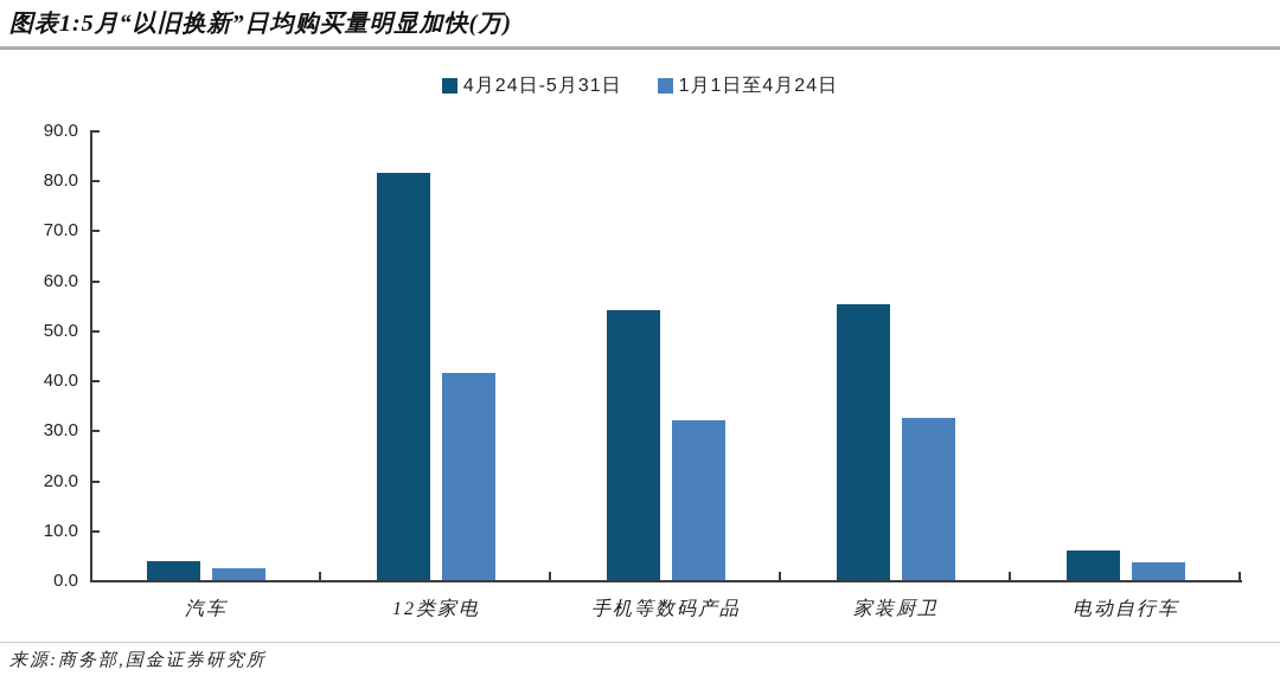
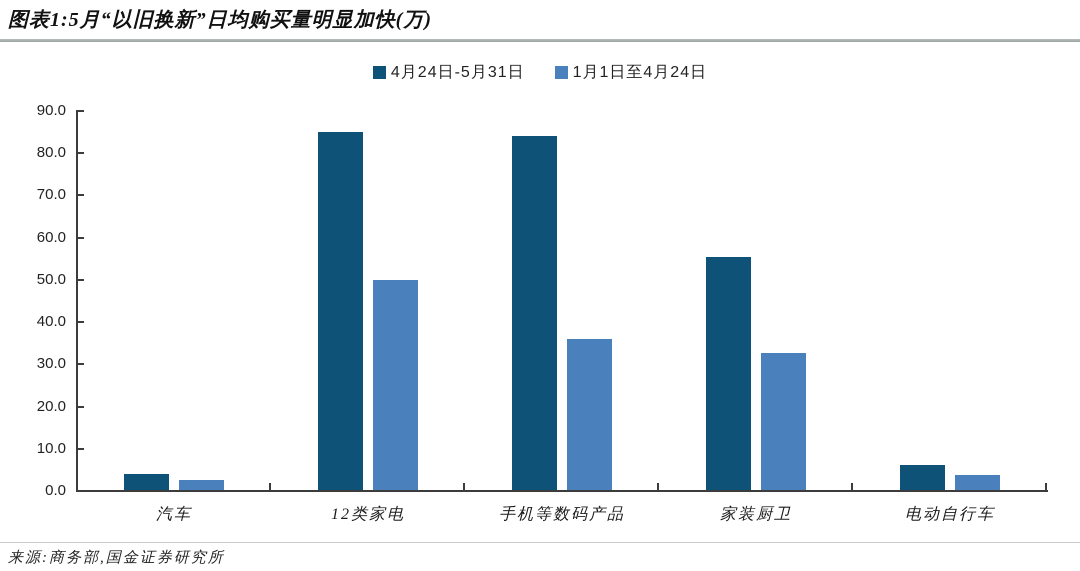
4月24日-5月31日/12类家电: 82 -> 85
1月1日至4月24日/12类家电: 42 -> 50
4月24日-5月31日/手机等数码产品: 54 -> 84
1月1日至4月24日/手机等数码产品: 32 -> 36
